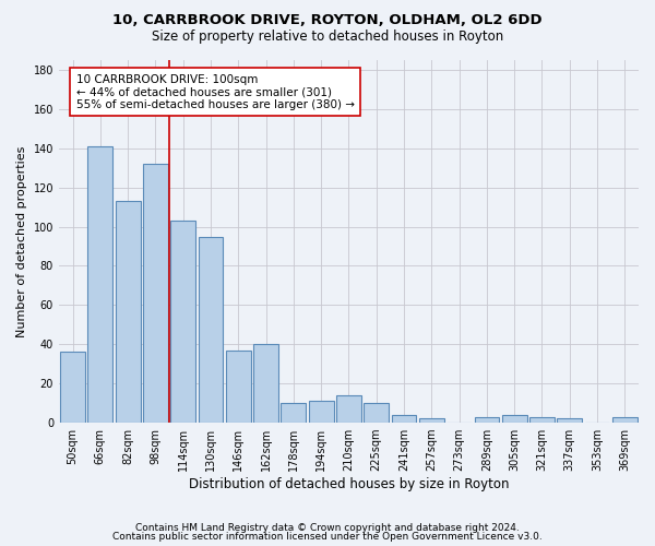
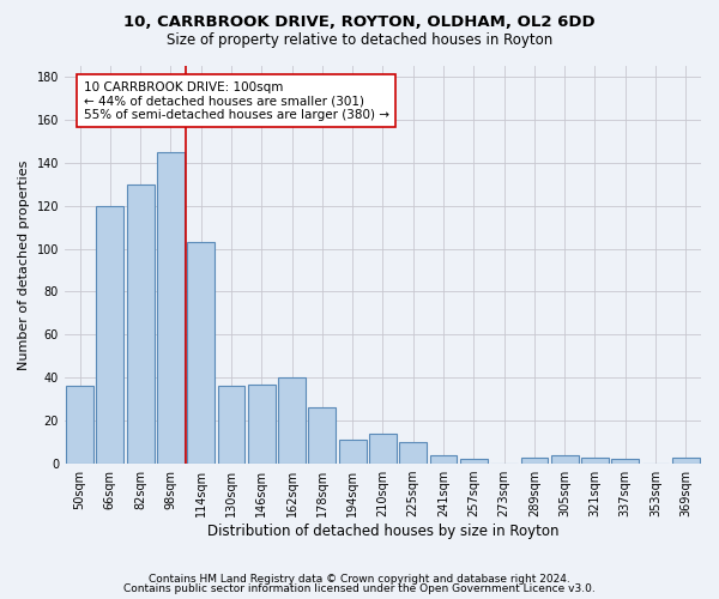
66sqm: 141 -> 120
82sqm: 113 -> 130
98sqm: 132 -> 145
130sqm: 95 -> 36
178sqm: 10 -> 26
